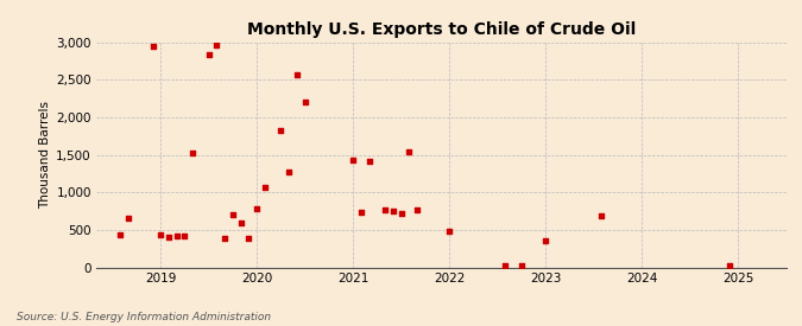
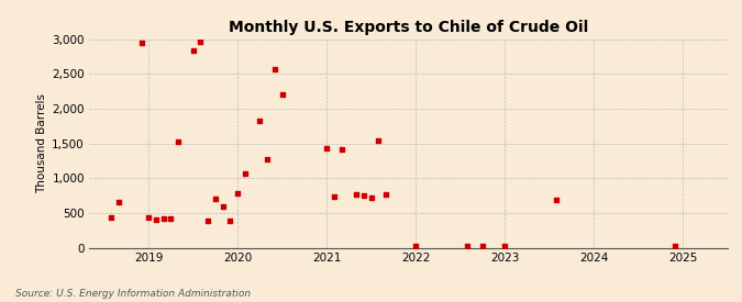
2022: 480 -> 30
2023: 360 -> 30
